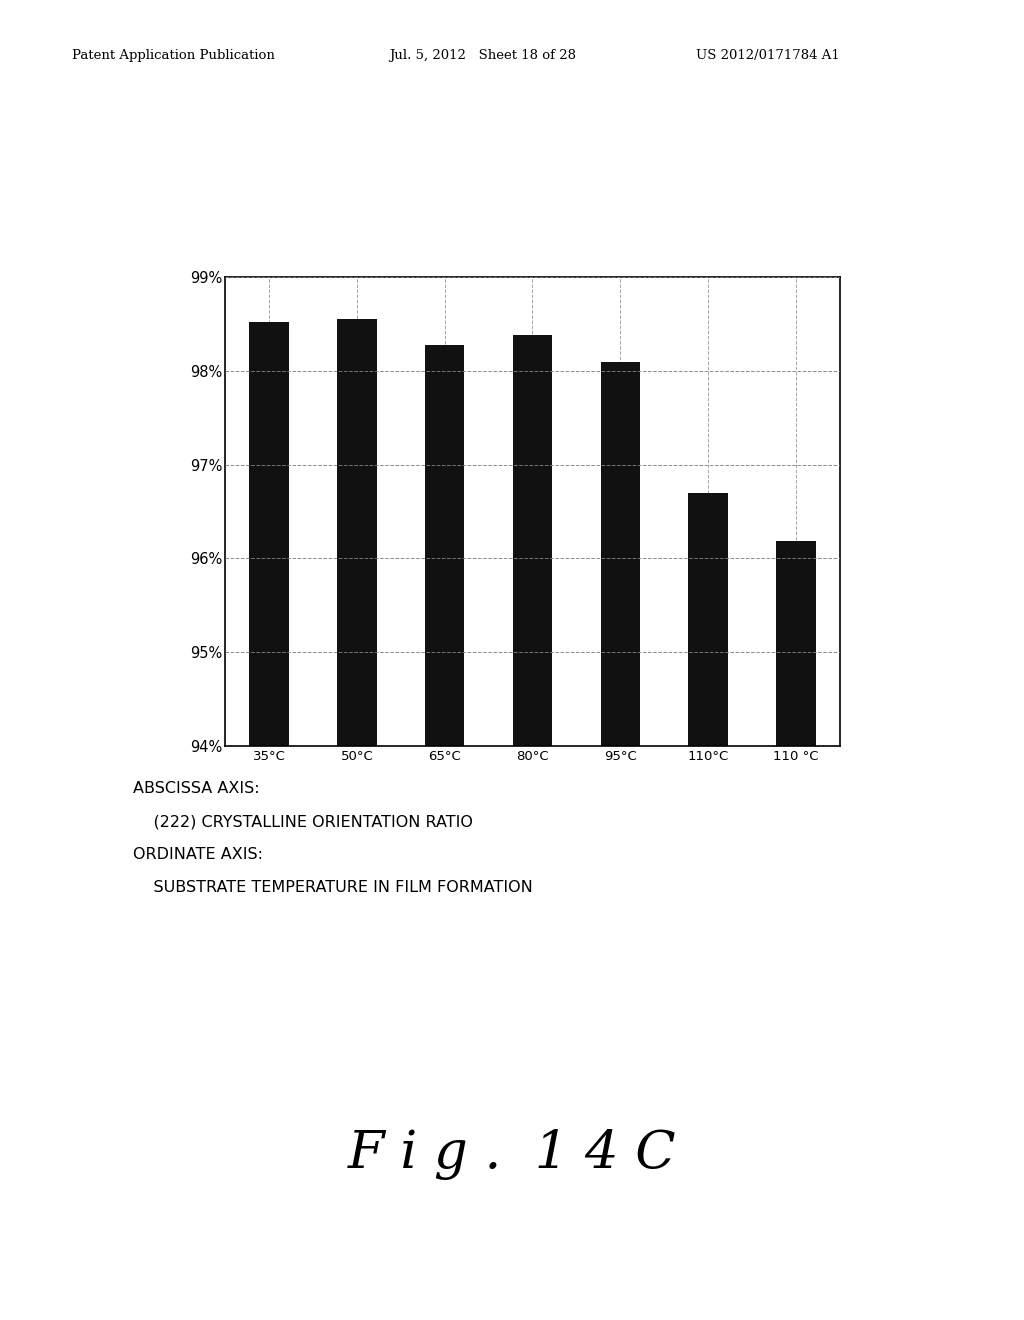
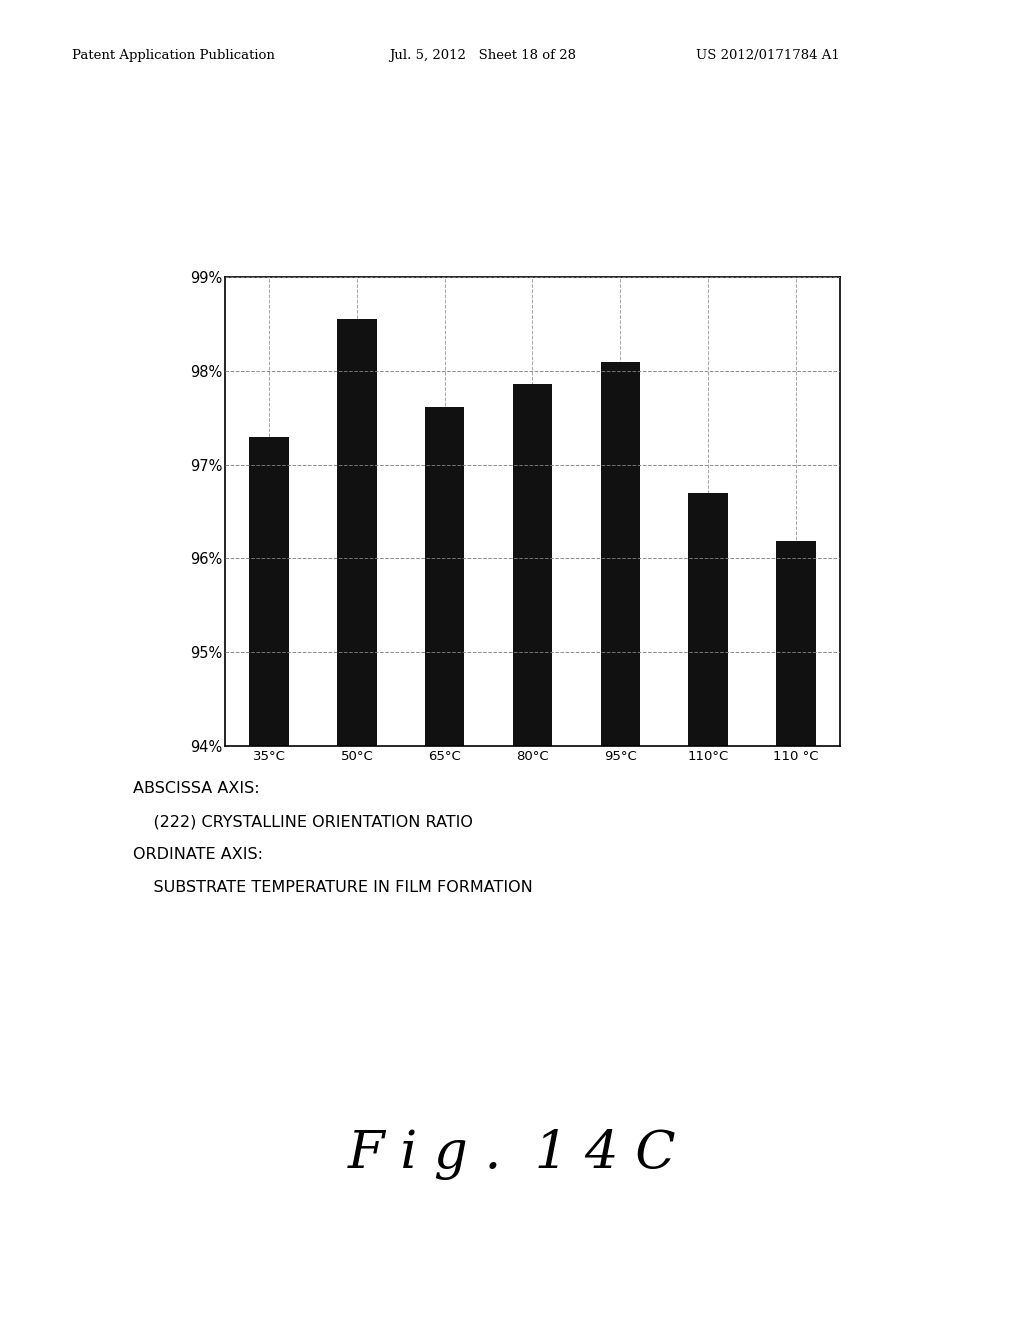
35°C: 98.52% -> 97.30%
65°C: 98.28% -> 97.62%
80°C: 98.38% -> 97.86%
